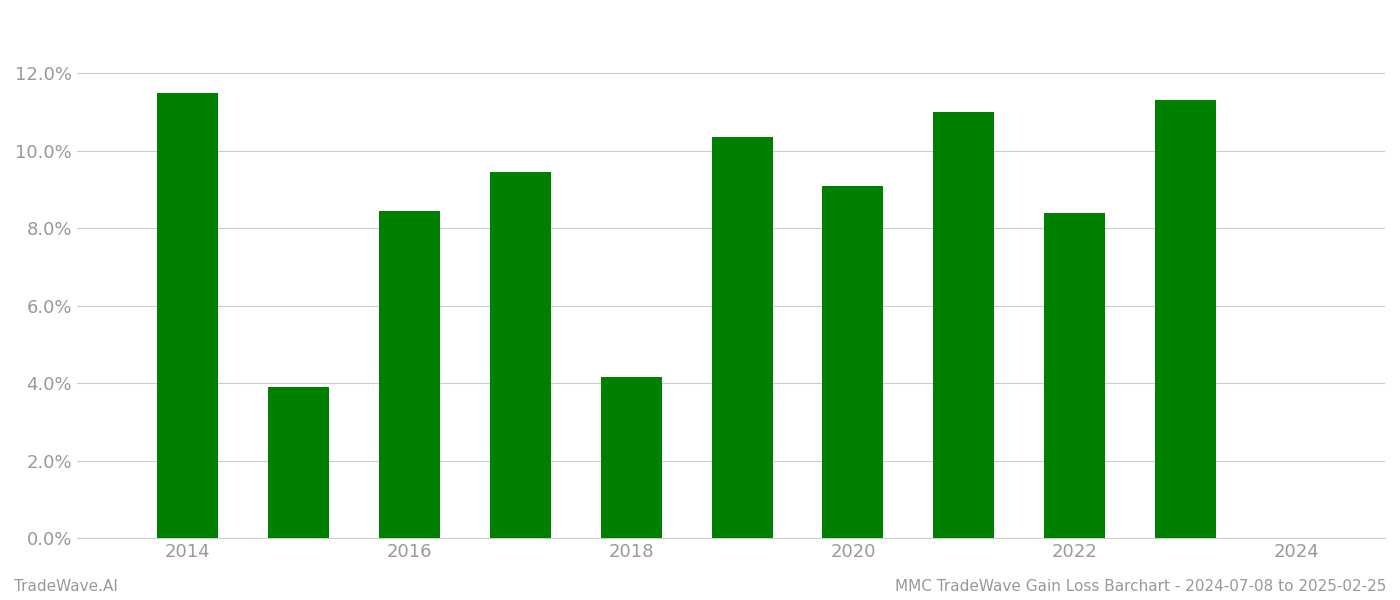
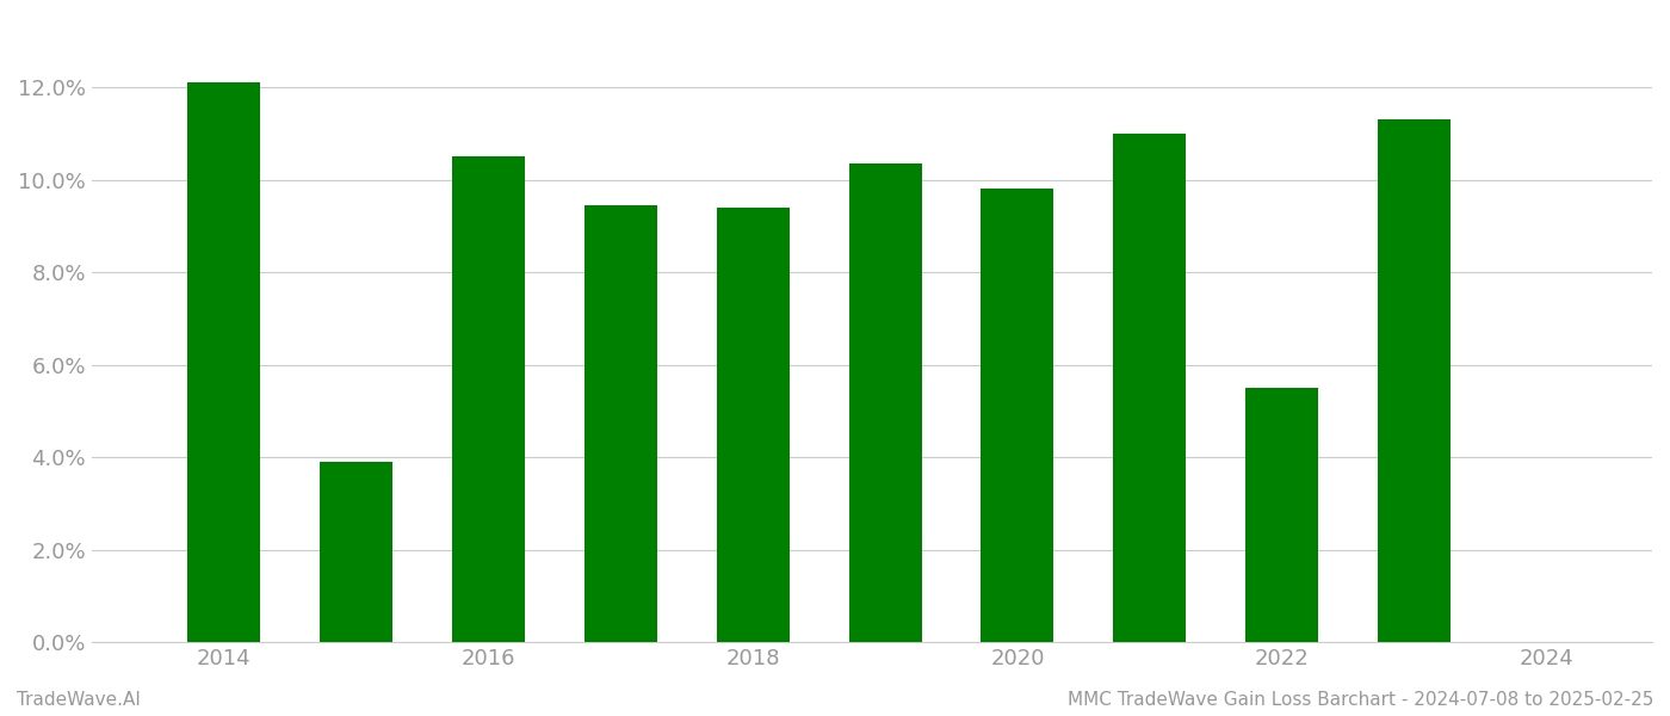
2014: 11.50% -> 12.10%
2016: 8.45% -> 10.50%
2018: 4.15% -> 9.40%
2020: 9.10% -> 9.80%
2022: 8.40% -> 5.50%
